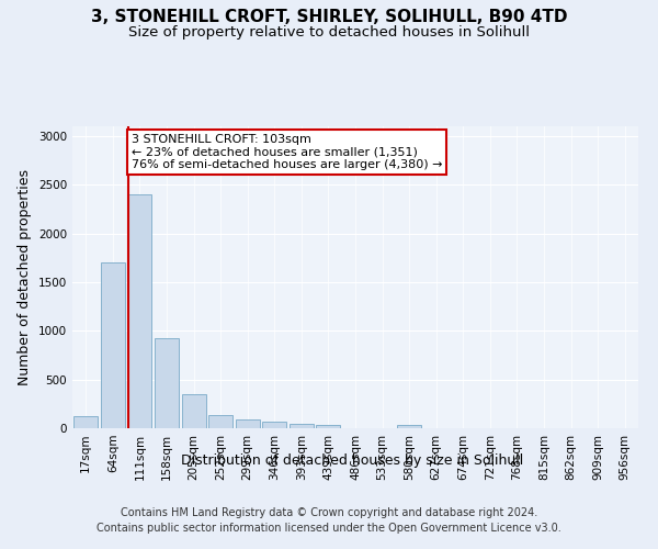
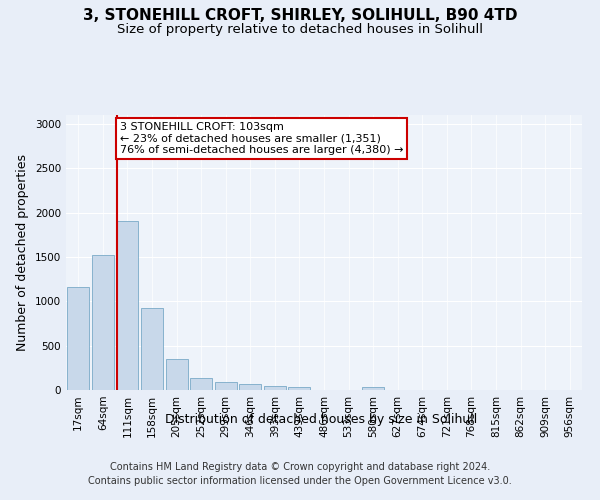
17sqm: 120 -> 1160
64sqm: 1700 -> 1520
111sqm: 2400 -> 1900
